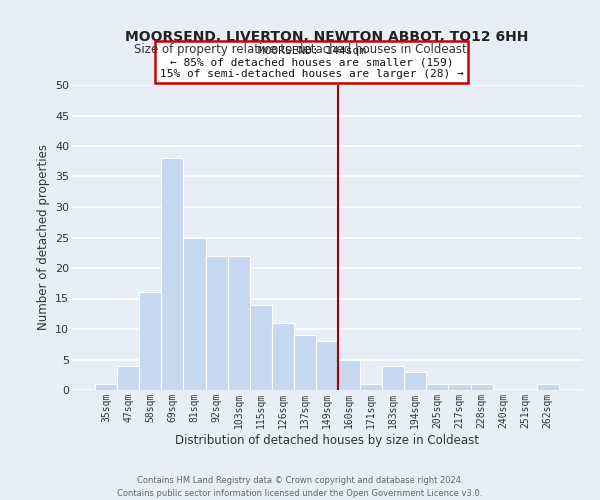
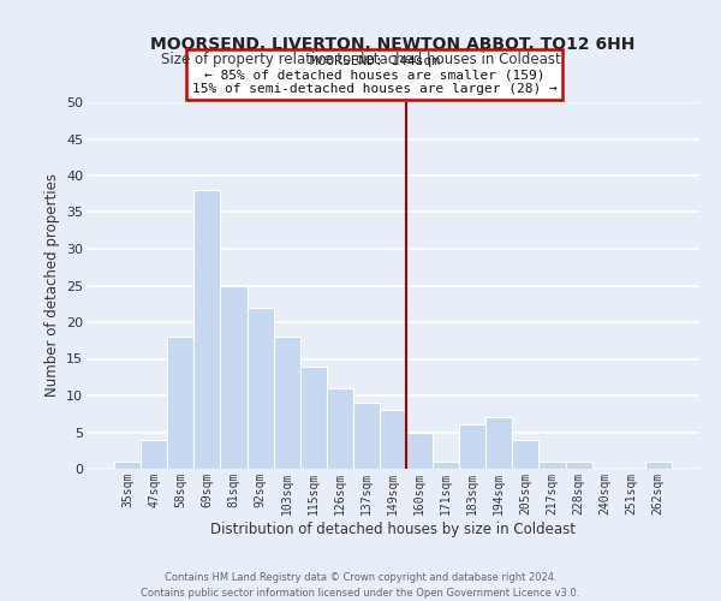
58sqm: 16 -> 18
103sqm: 22 -> 18
183sqm: 4 -> 6
194sqm: 3 -> 7
205sqm: 1 -> 4
